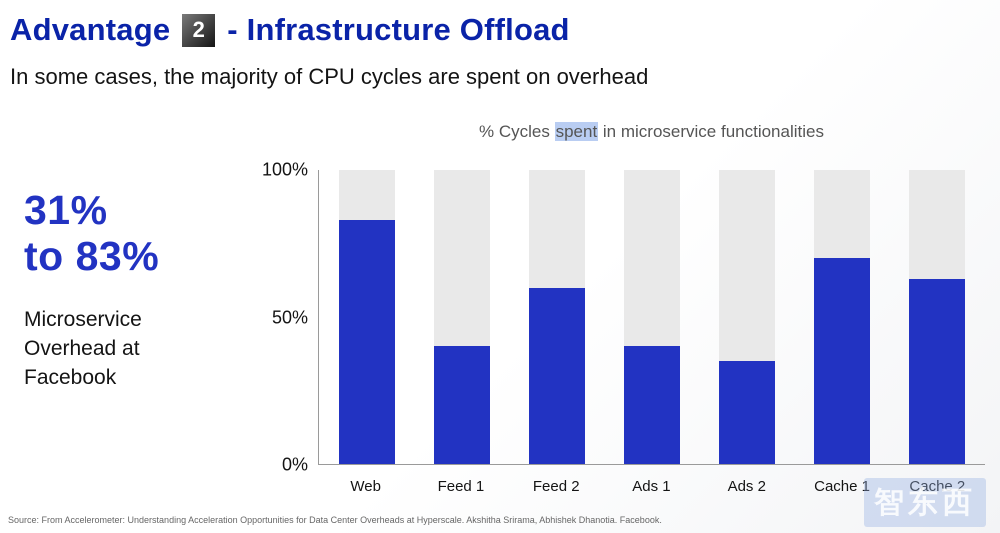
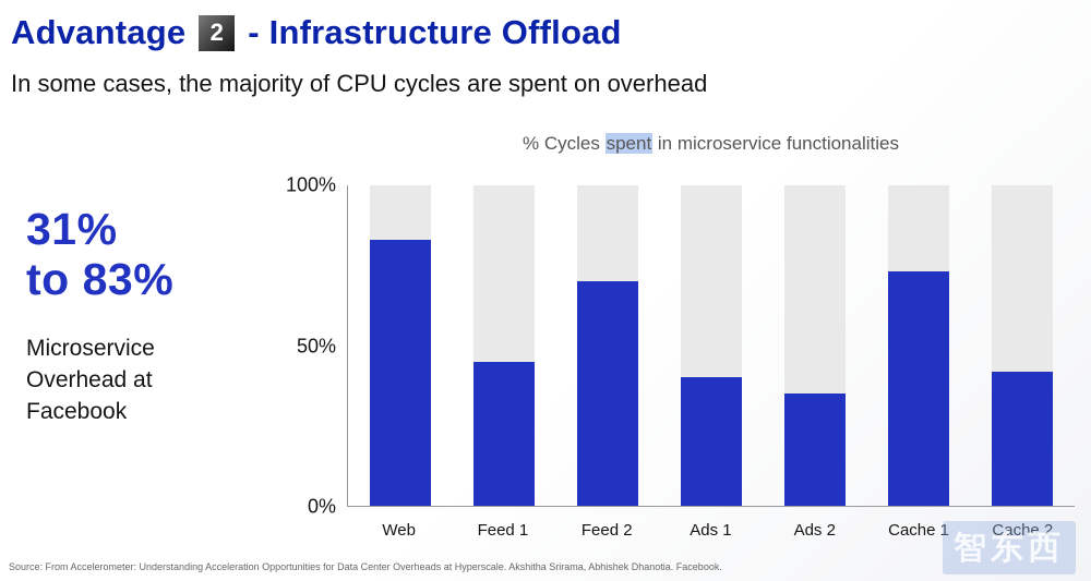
Feed 1: 40% -> 45%
Feed 2: 60% -> 70%
Cache 1: 70% -> 73%
Cache 2: 63% -> 42%
